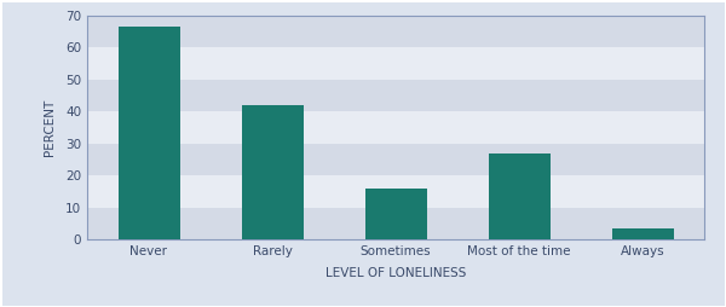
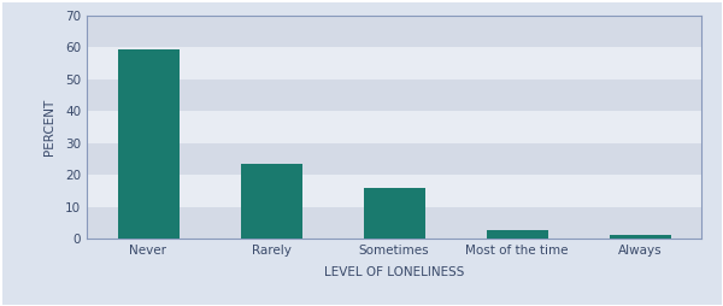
Never: 66.5 -> 59.5
Rarely: 42.0 -> 23.5
Most of the time: 27.0 -> 2.5
Always: 3.5 -> 1.0
